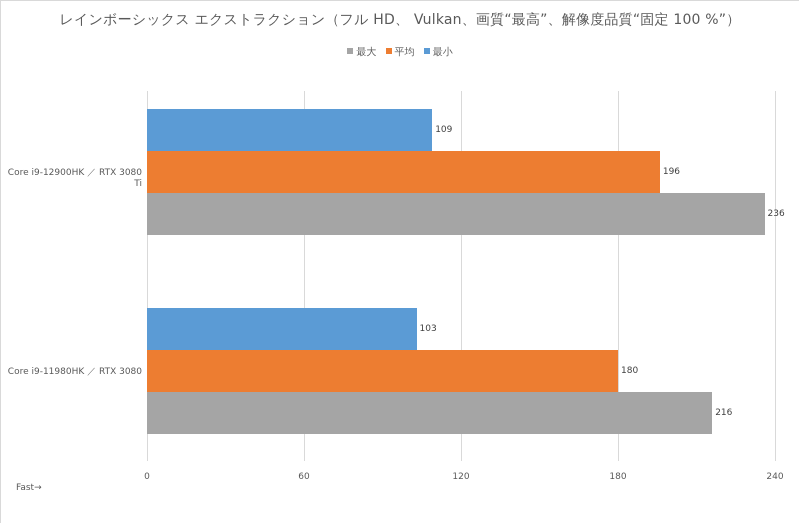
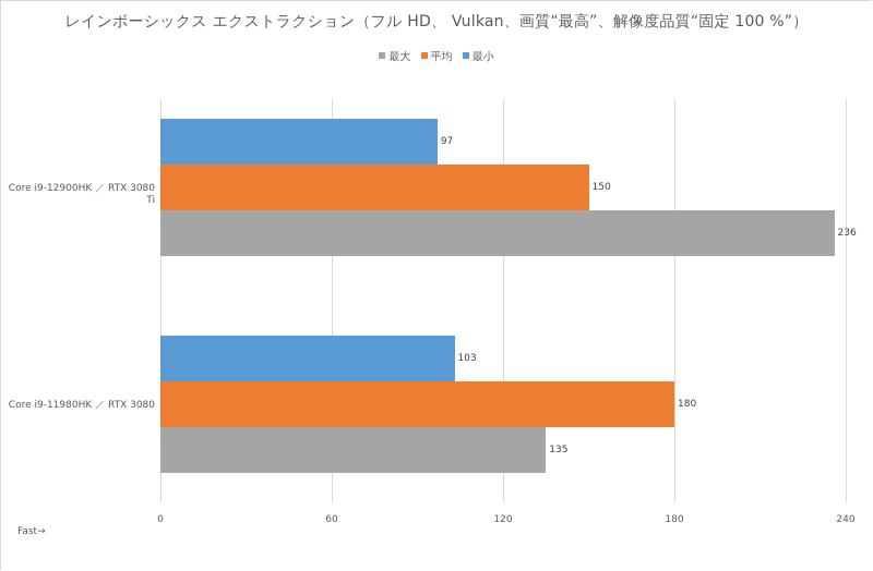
平均/Core i9-12900HK ／ RTX 3080 Ti: 196 -> 150
最小/Core i9-12900HK ／ RTX 3080 Ti: 109 -> 97
最大/Core i9-11980HK ／ RTX 3080: 216 -> 135
